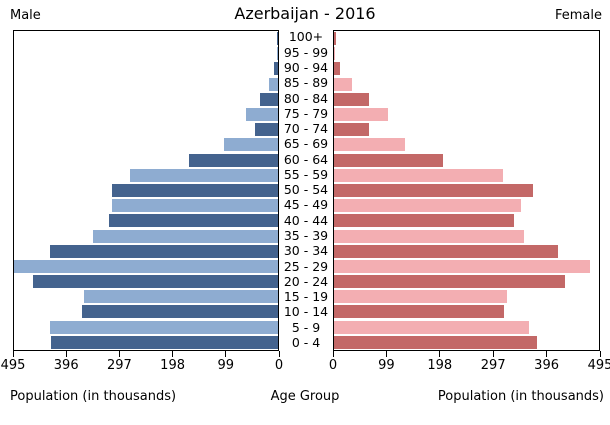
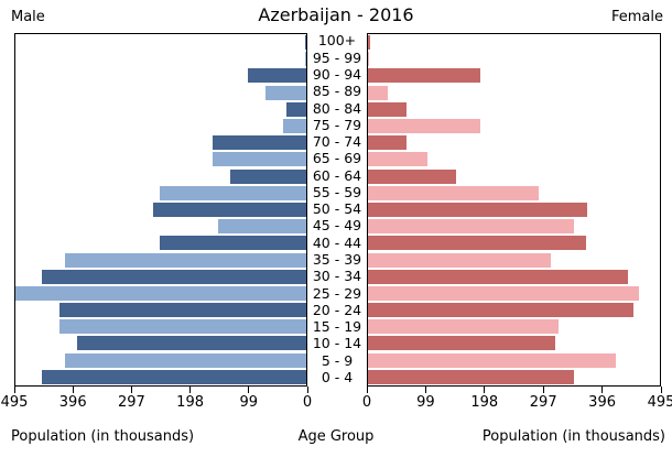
Male/0 - 4: 420 -> 450
Female/0 - 4: 380 -> 350
Male/5 - 9: 430 -> 410
Female/5 - 9: 360 -> 420
Male/10 - 14: 370 -> 390
Male/15 - 19: 360 -> 420
Male/20 - 24: 460 -> 420
Female/20 - 24: 430 -> 450
Female/25 - 29: 480 -> 460
Male/30 - 34: 430 -> 450
Female/30 - 34: 420 -> 440
Male/35 - 39: 350 -> 410
Female/35 - 39: 350 -> 310
Male/40 - 44: 320 -> 250
Female/40 - 44: 340 -> 370
Male/45 - 49: 310 -> 150
Male/50 - 54: 310 -> 260
Male/55 - 59: 280 -> 250
Female/55 - 59: 320 -> 290
Male/60 - 64: 170 -> 130
Female/60 - 64: 200 -> 150
Male/65 - 69: 100 -> 160
Female/65 - 69: 130 -> 100
Male/70 - 74: 40 -> 160
Male/75 - 79: 60 -> 40
Female/75 - 79: 100 -> 190
Male/85 - 89: 20 -> 70
Male/90 - 94: 10 -> 100
Female/90 - 94: 10 -> 190
